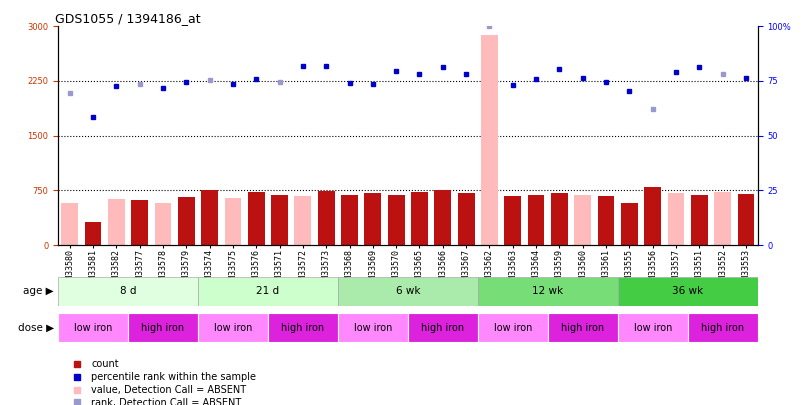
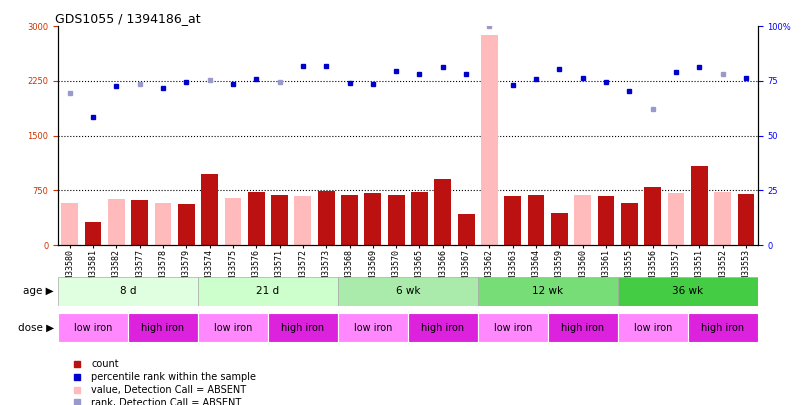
GSM33579: 660 -> 560
GSM33574: 750 -> 980
GSM33566: 750 -> 900
GSM33567: 720 -> 420
GSM33559: 710 -> 440
GSM33551: 690 -> 1080
